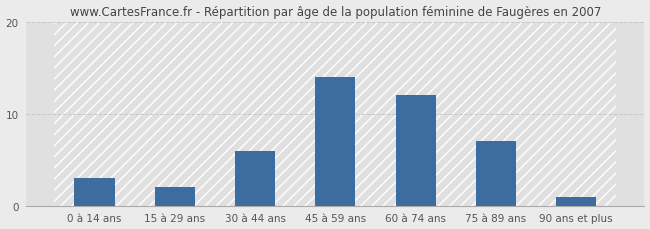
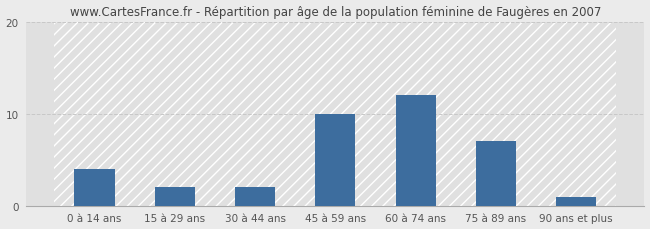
0 à 14 ans: 3 -> 4
30 à 44 ans: 6 -> 2
45 à 59 ans: 14 -> 10
